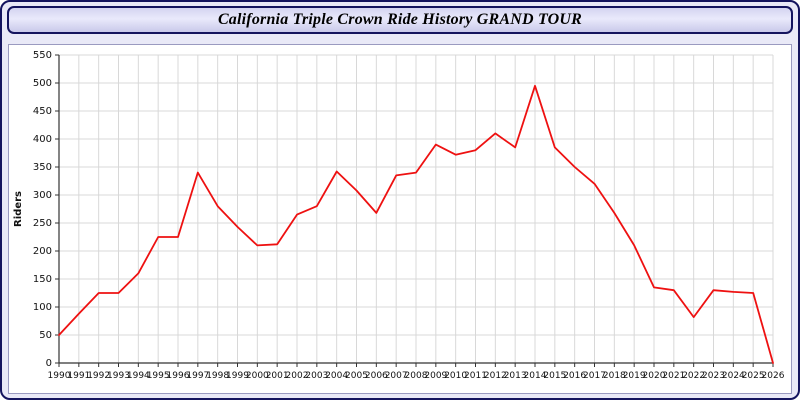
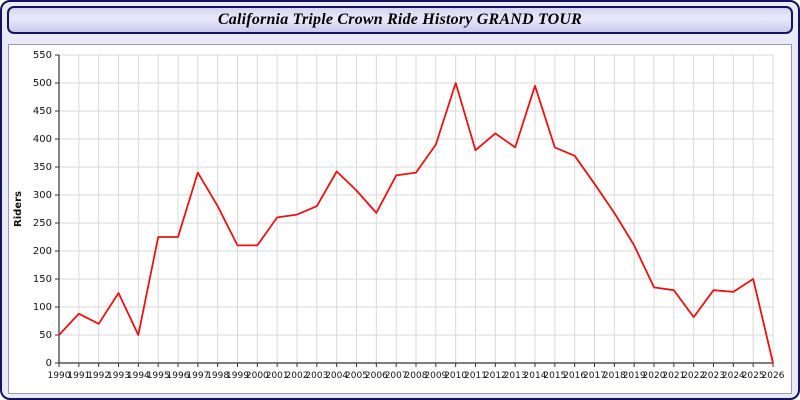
1992: 120 -> 70
1994: 160 -> 50
1999: 240 -> 210
2001: 210 -> 260
2010: 370 -> 500
2016: 350 -> 370
2025: 120 -> 150
